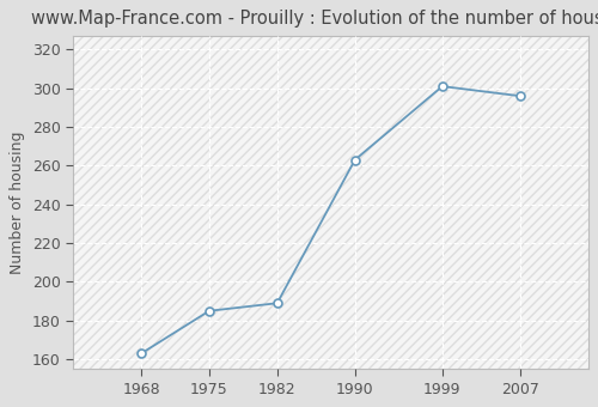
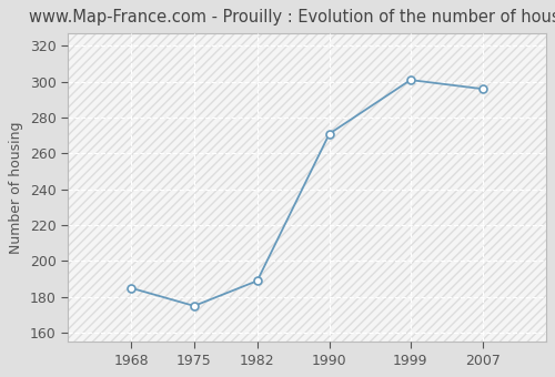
1968: 163 -> 185
1975: 185 -> 175
1990: 263 -> 271
